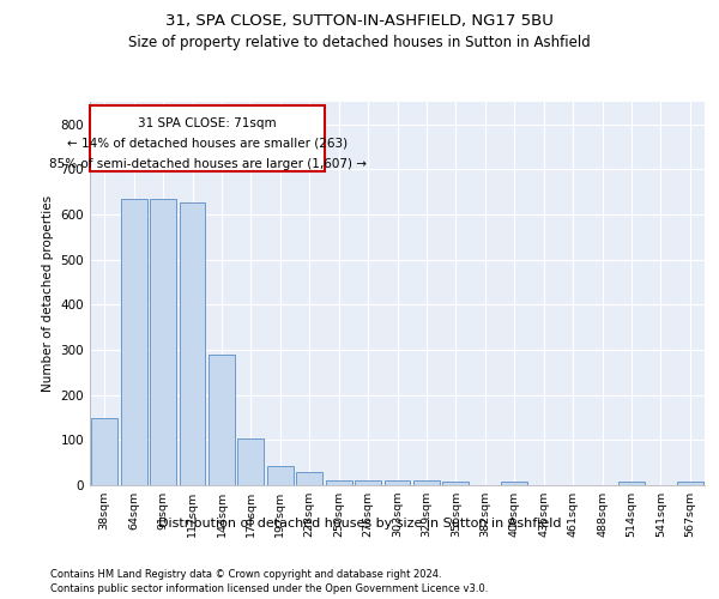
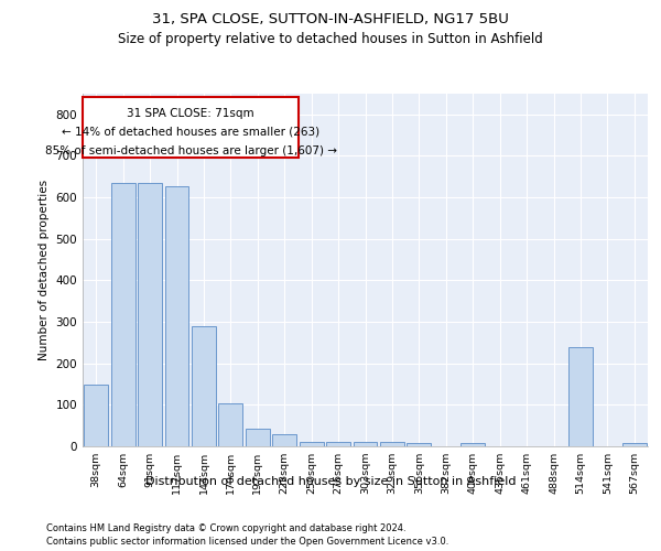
514sqm: 8 -> 240
